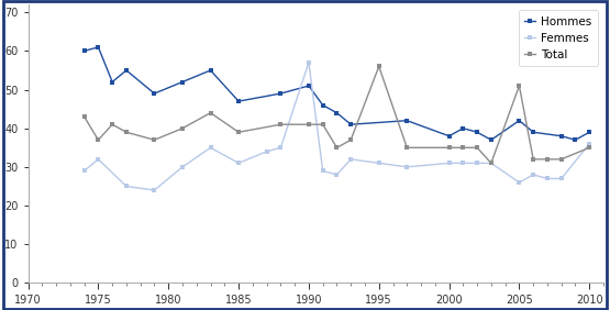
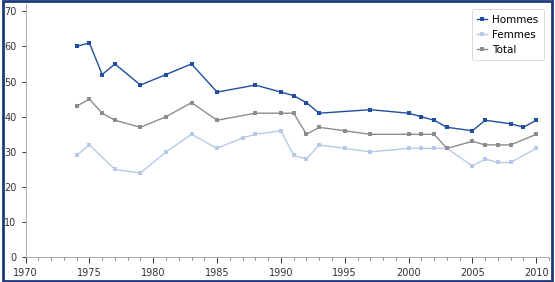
Total/1975: 37 -> 45
Hommes/1990: 51 -> 47
Femmes/1990: 57 -> 36
Total/1995: 56 -> 36
Hommes/2000: 38 -> 41
Hommes/2005: 42 -> 36
Total/2005: 51 -> 33
Femmes/2010: 36 -> 31
